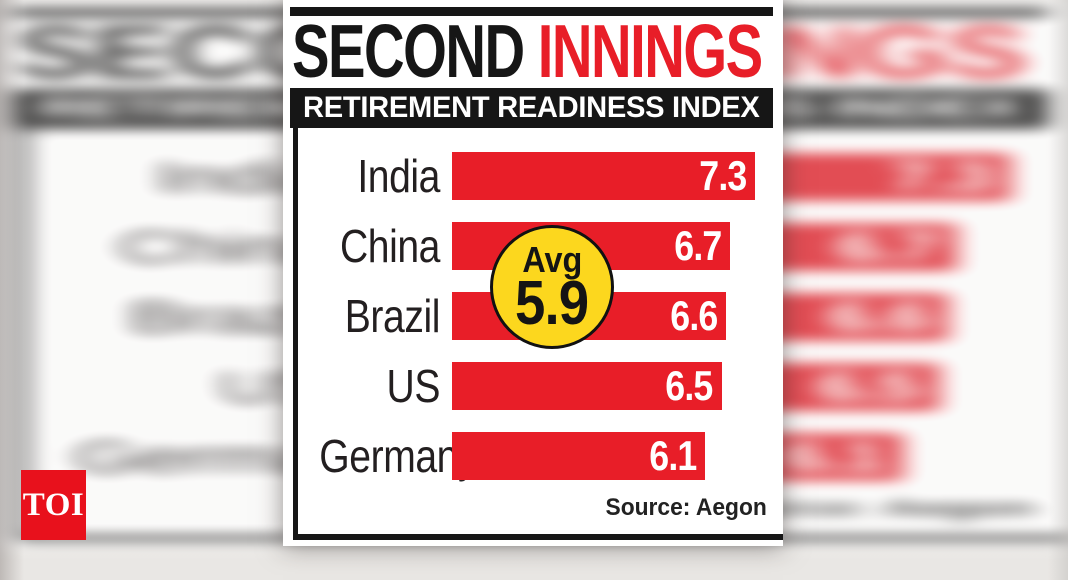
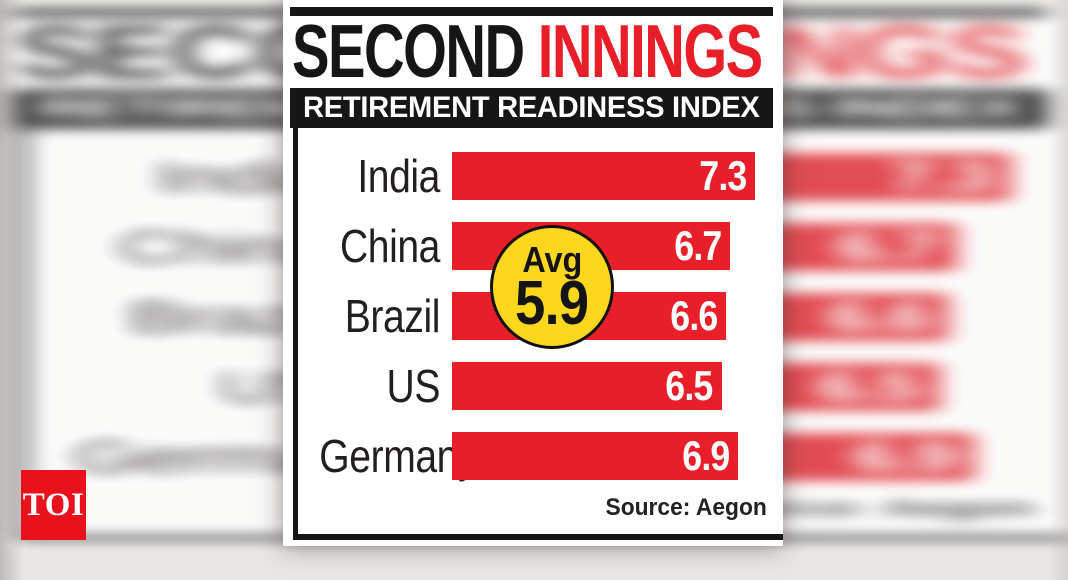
Germany: 6.1 -> 6.9
